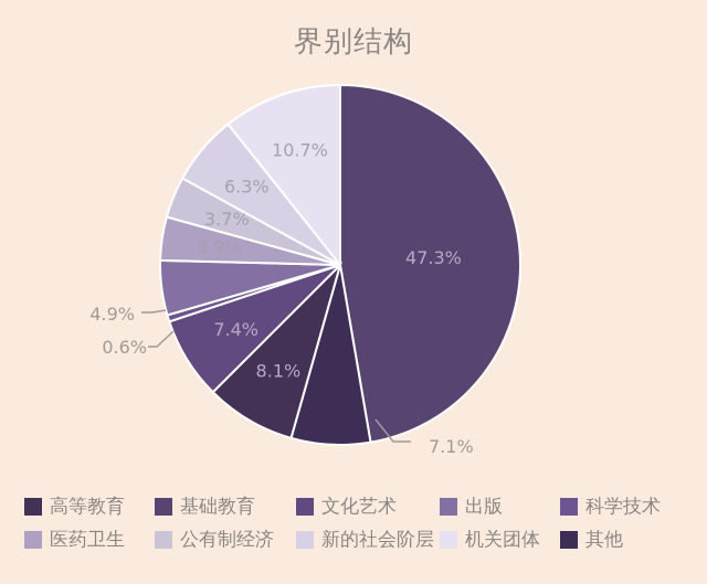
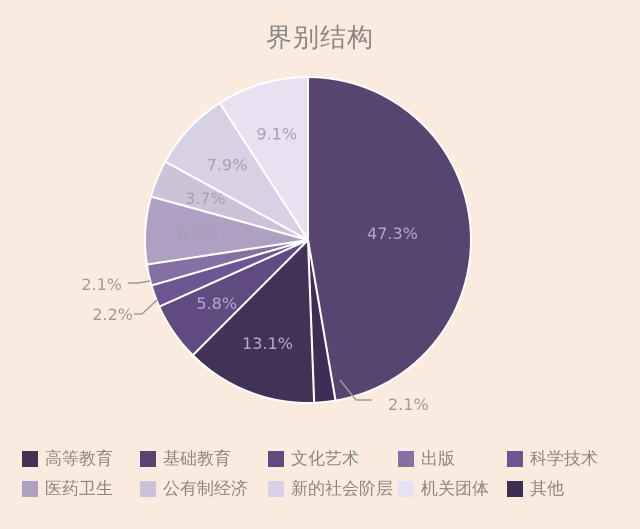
其他: 7.1% -> 2.1%
高等教育: 8.1% -> 13.1%
文化艺术: 7.4% -> 5.8%
科学技术: 0.6% -> 2.2%
出版: 4.9% -> 2.1%
医药卫生: 3.9% -> 6.7%
新的社会阶层: 6.3% -> 7.9%
机关团体: 10.7% -> 9.1%
